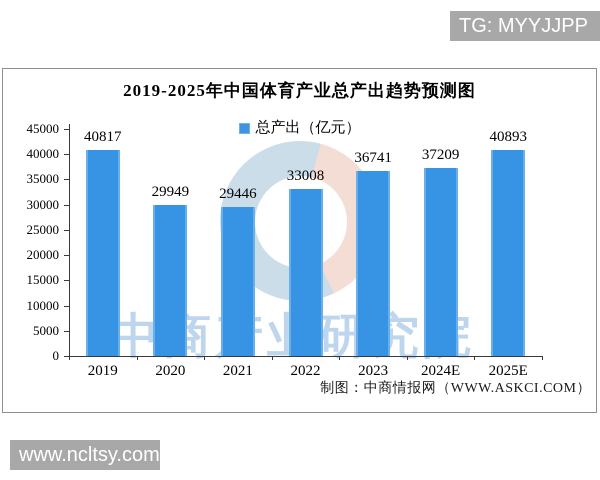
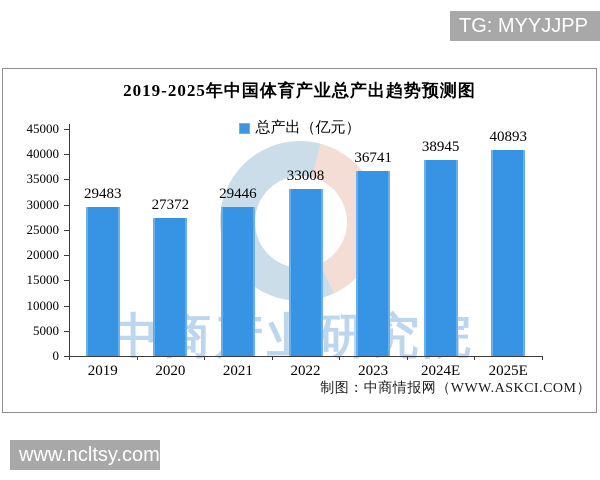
2019: 40817 -> 29483
2020: 29949 -> 27372
2024E: 37209 -> 38945
